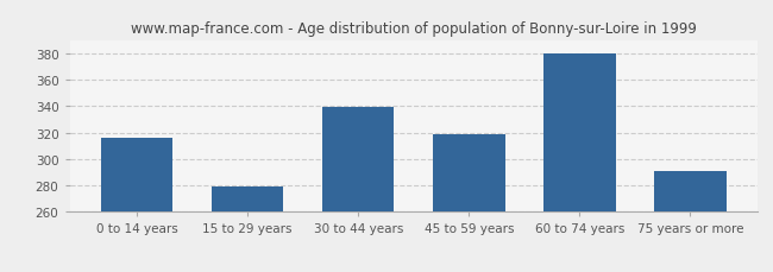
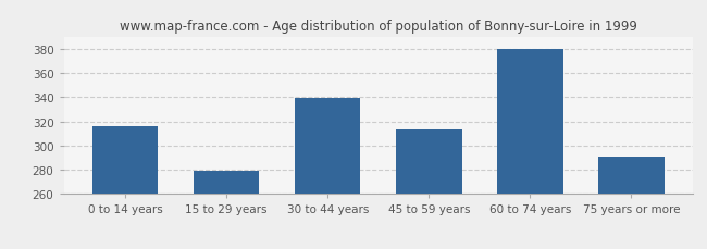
45 to 59 years: 319 -> 313
